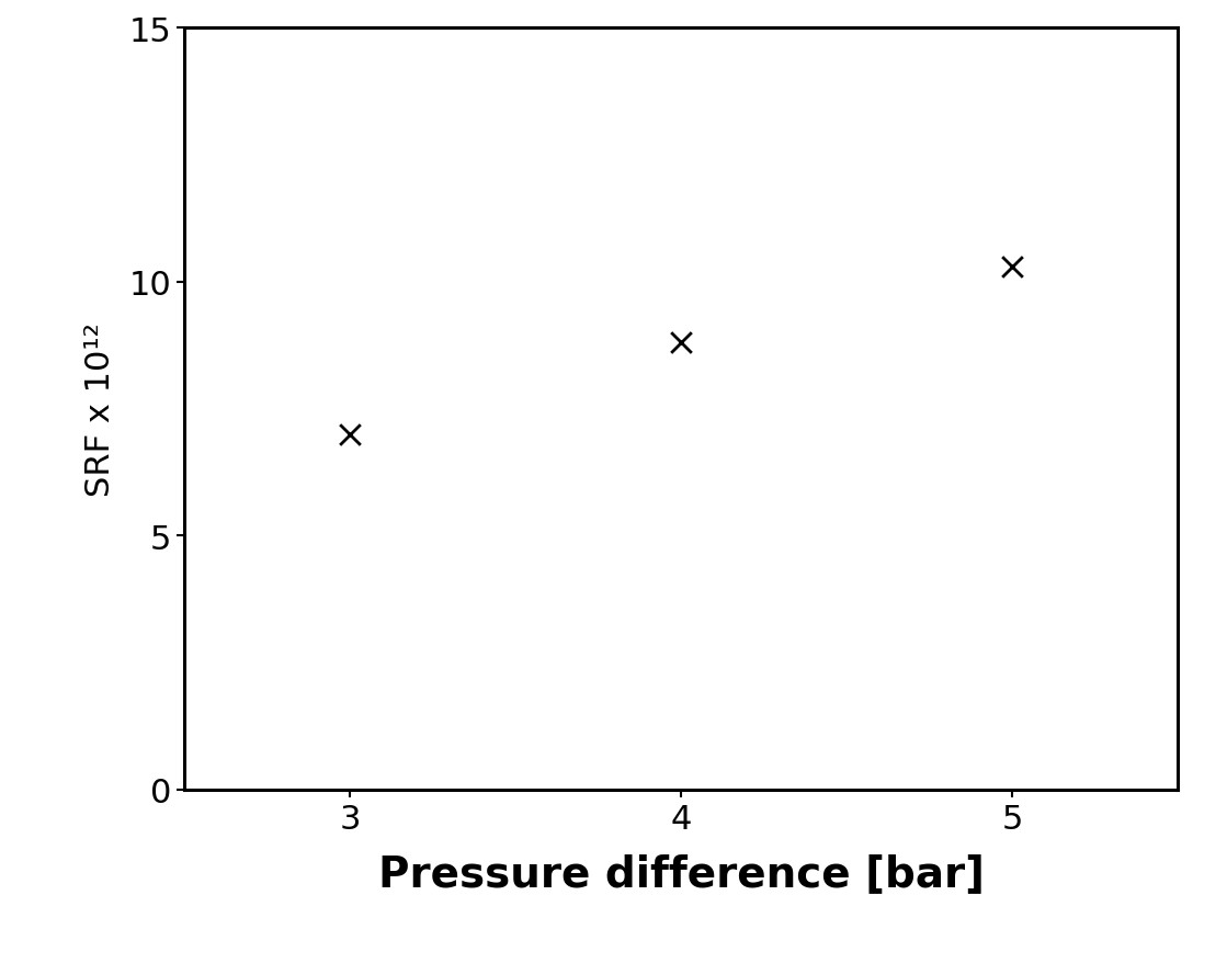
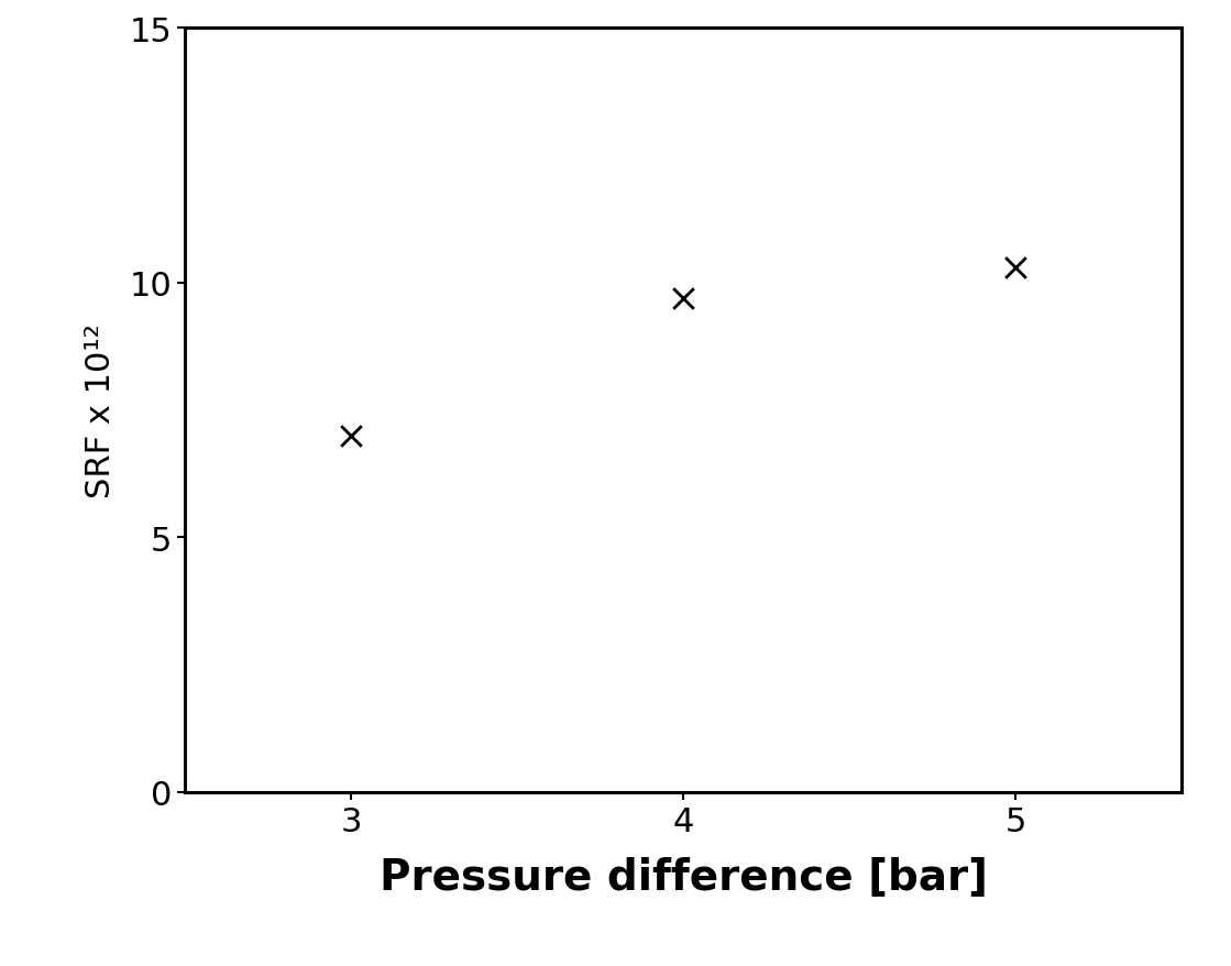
4: 8.8 -> 9.7
